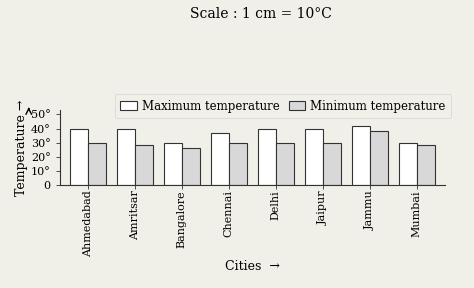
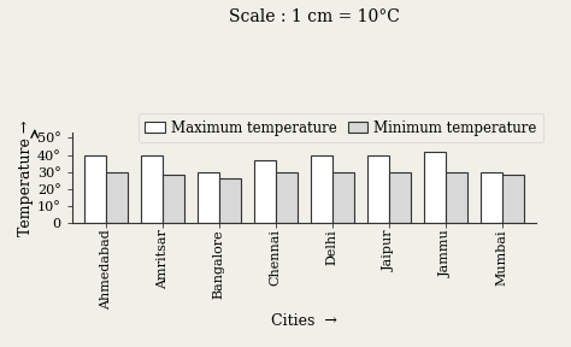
Minimum temperature/Jammu: 38° -> 30°
